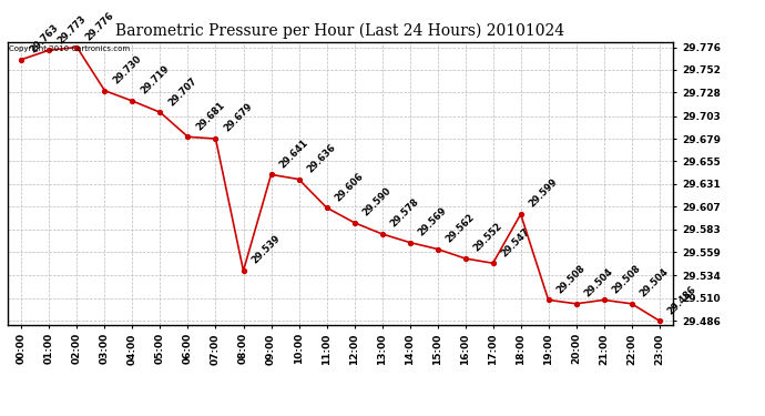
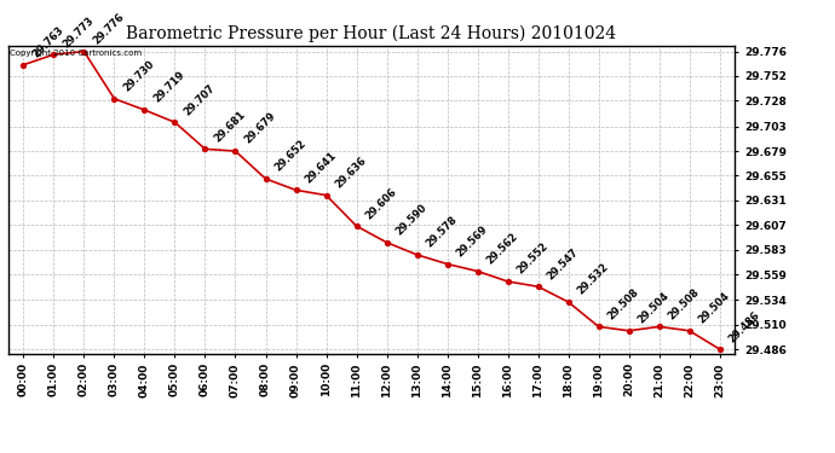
08:00: 29.539 -> 29.652
18:00: 29.599 -> 29.532
